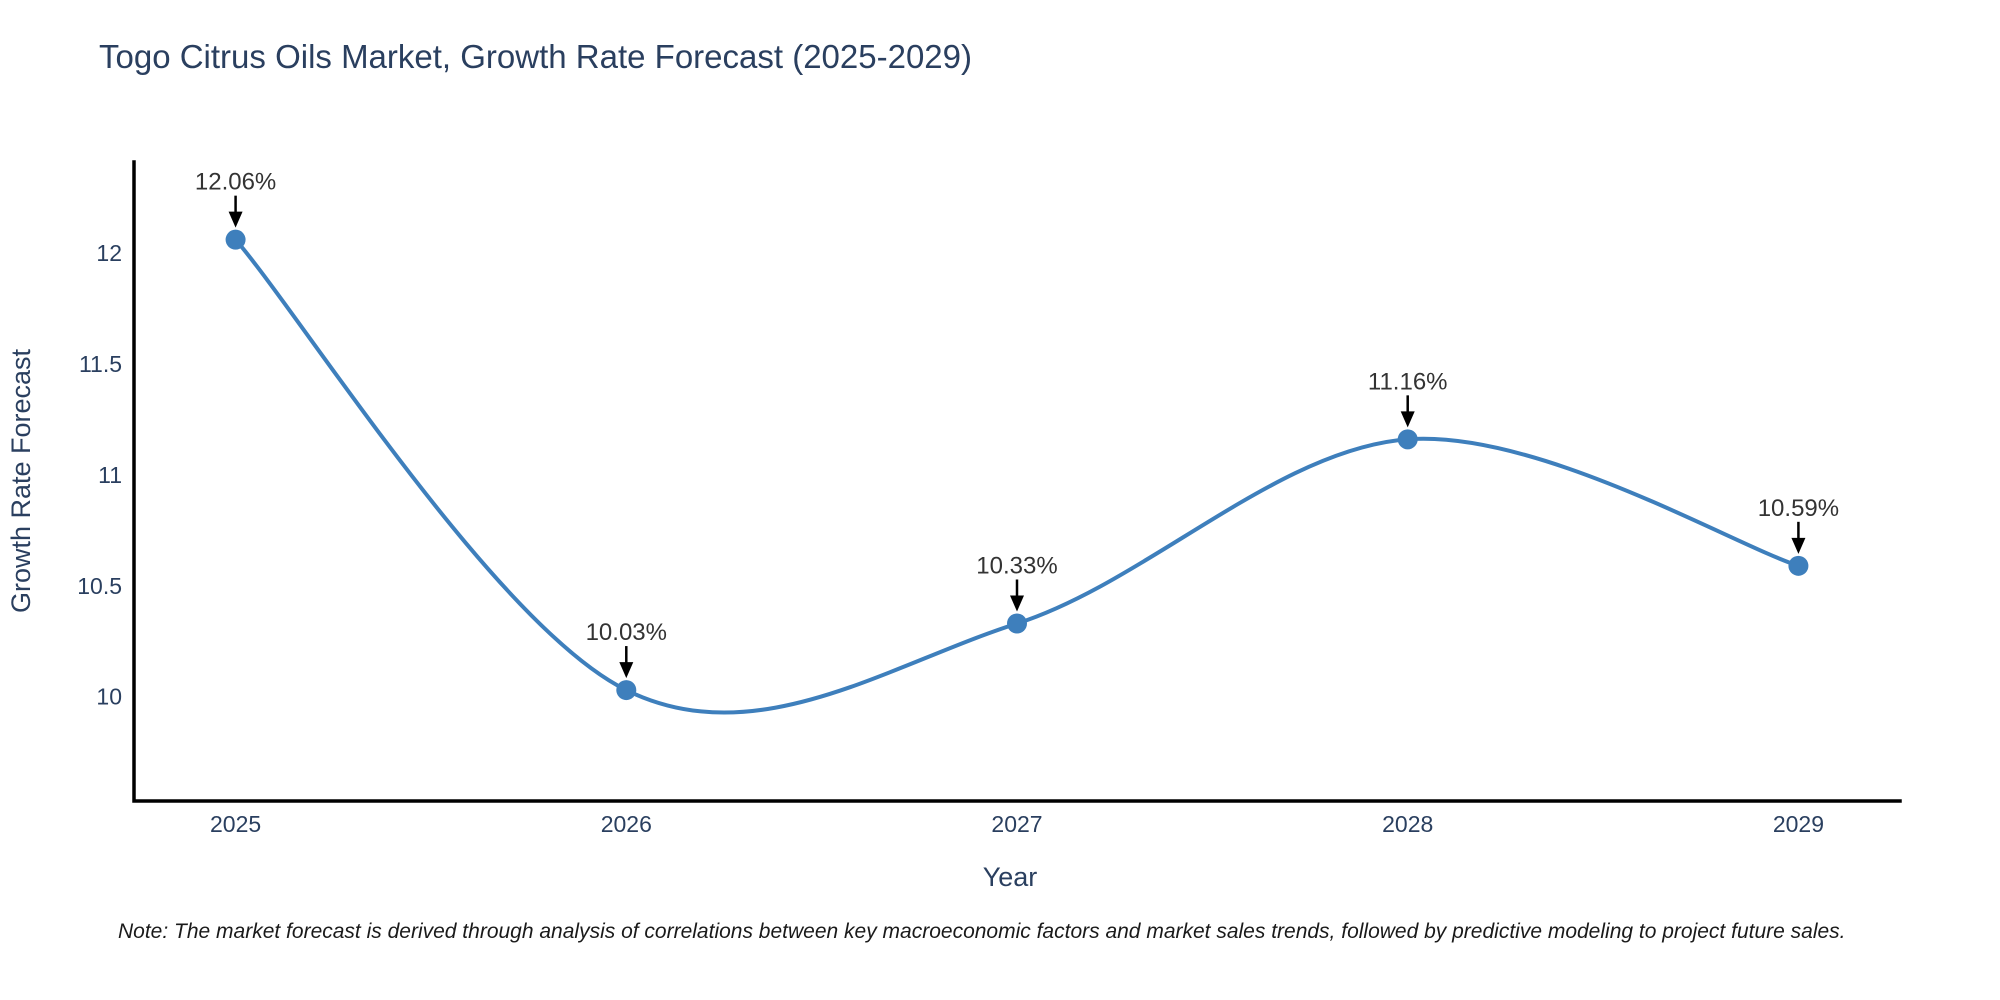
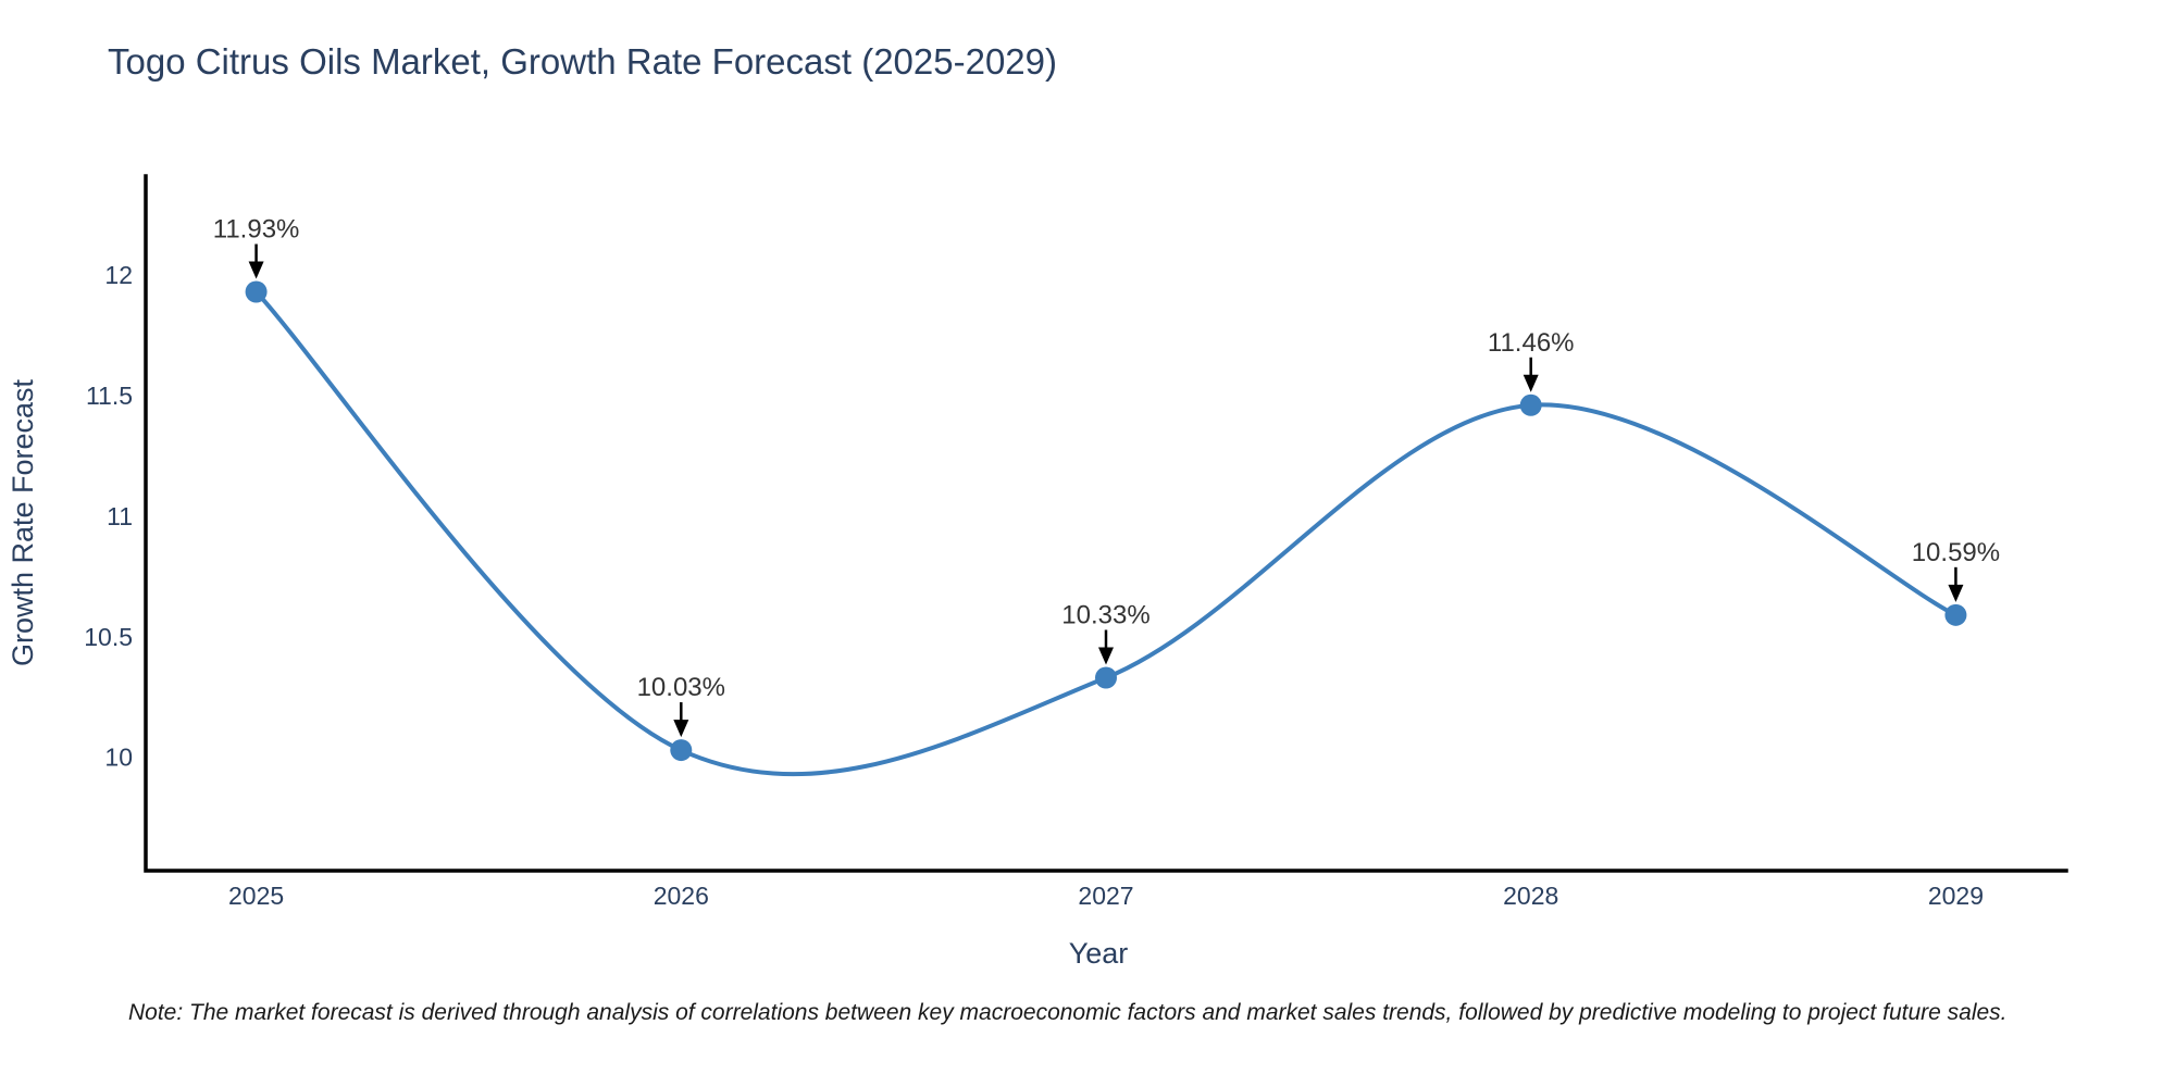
2025: 12.06% -> 11.93%
2028: 11.16% -> 11.46%
